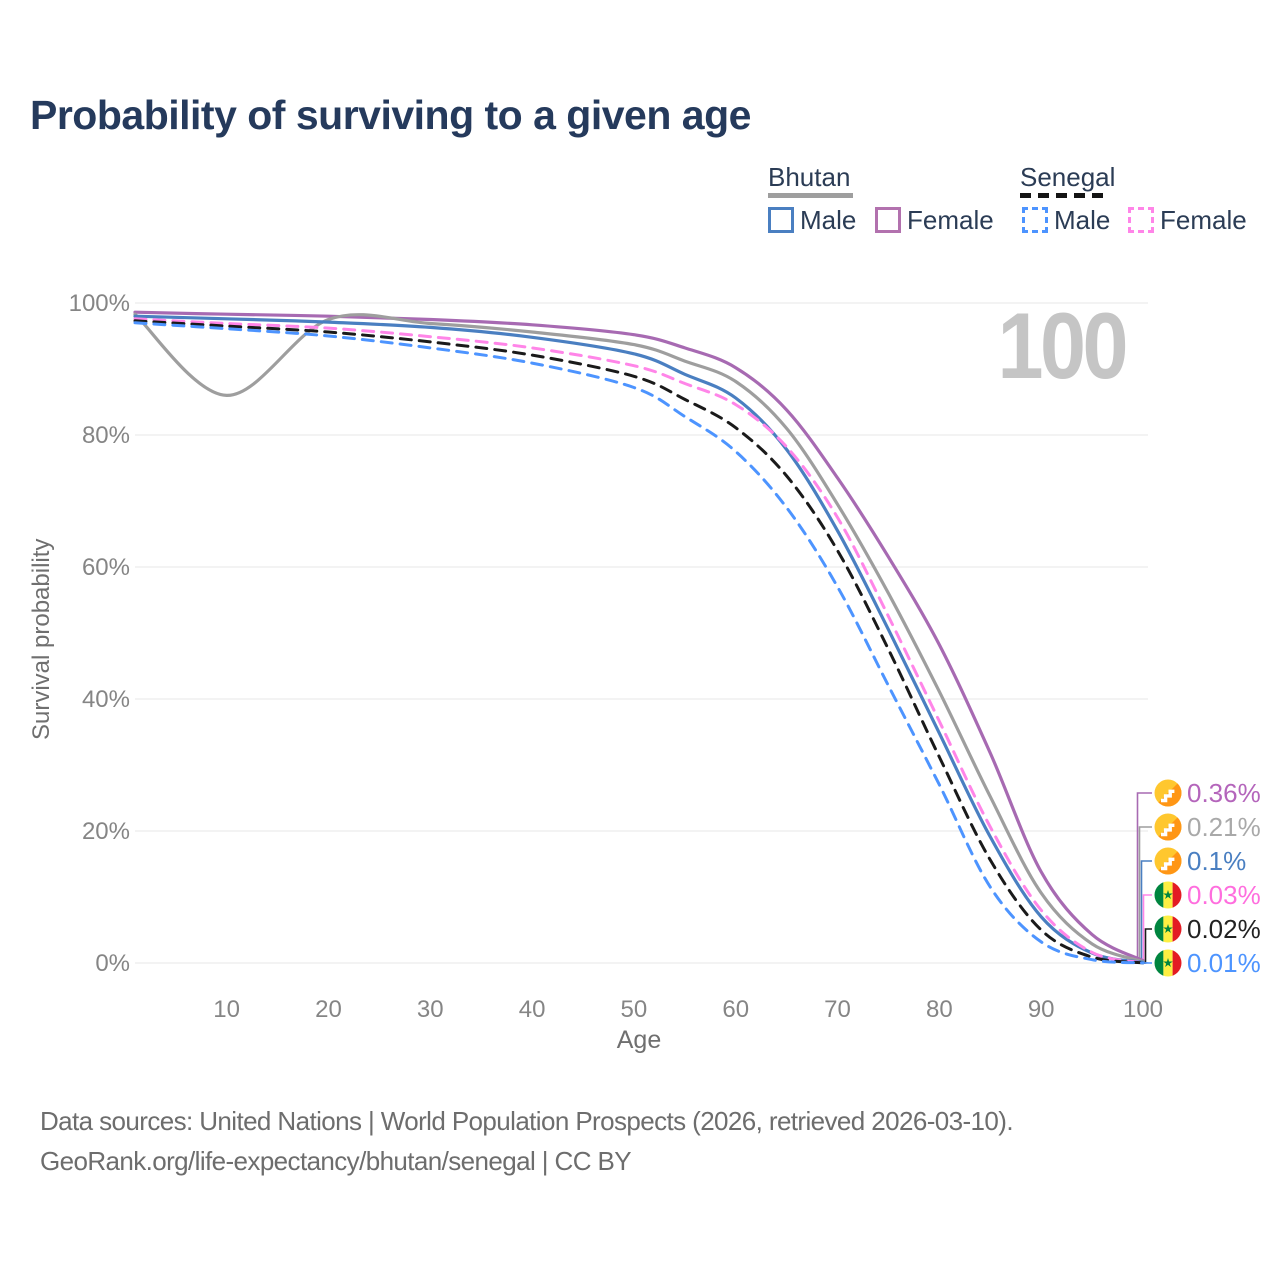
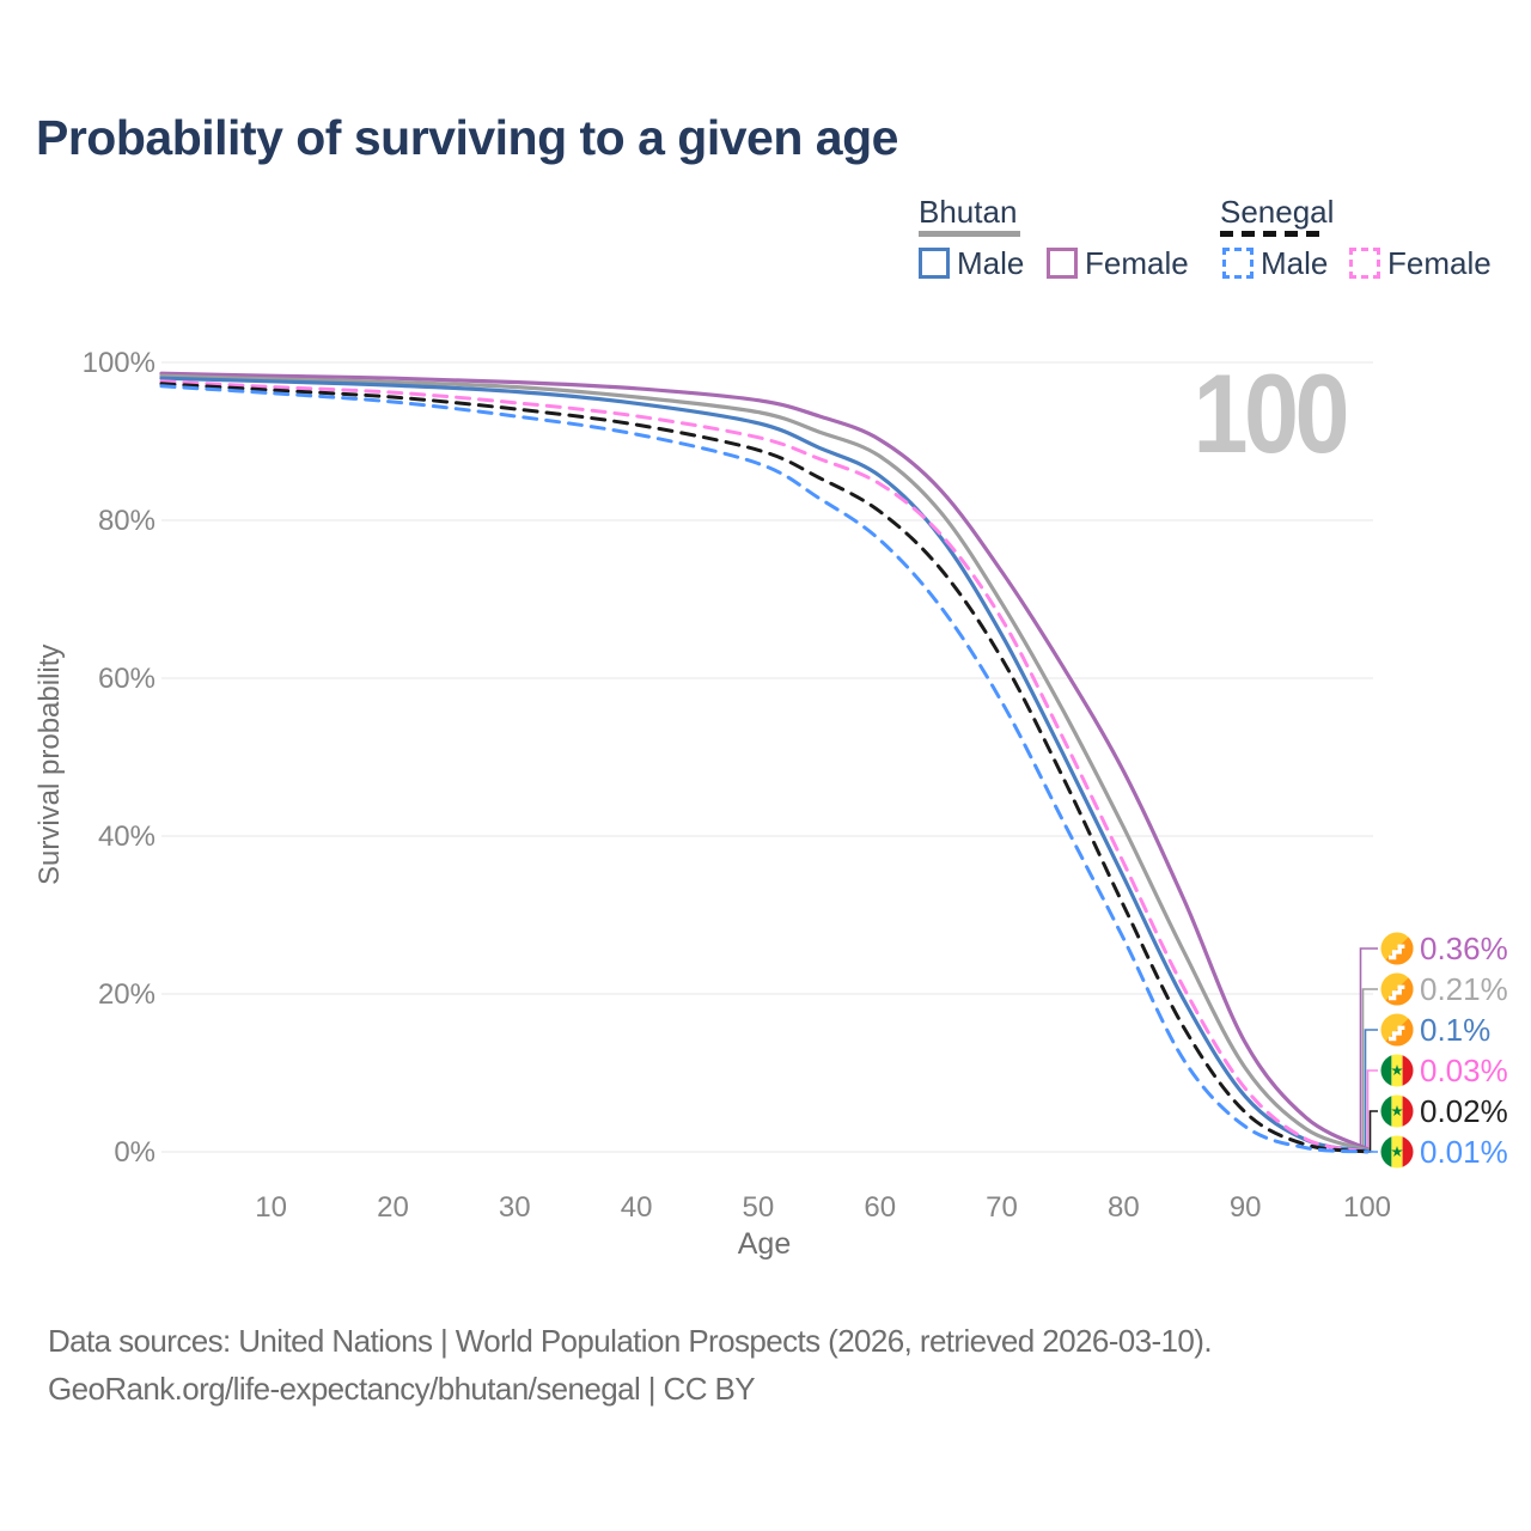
Bhutan/10: 86% -> 98%
